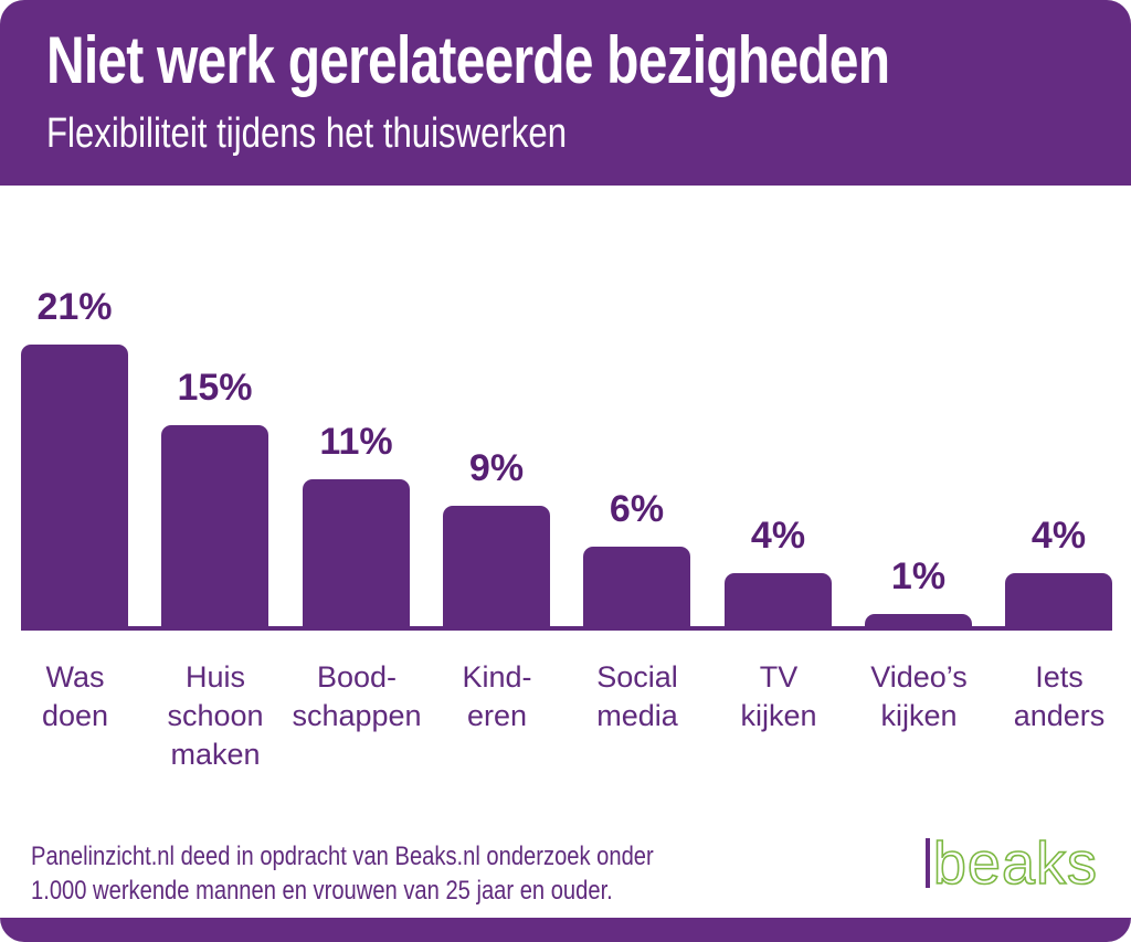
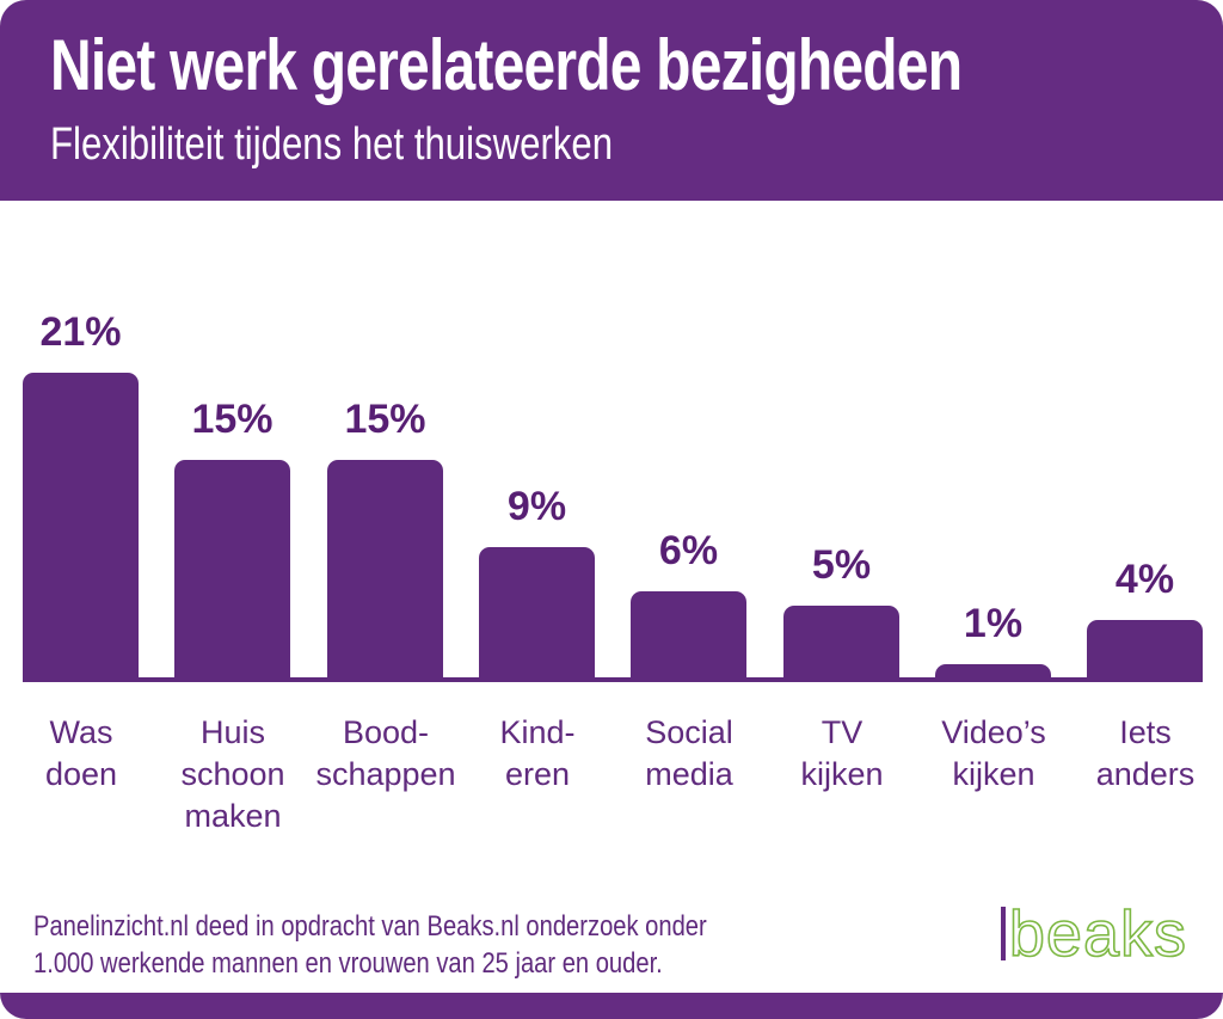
Bood- schappen: 11% -> 15%
TV kijken: 4% -> 5%
